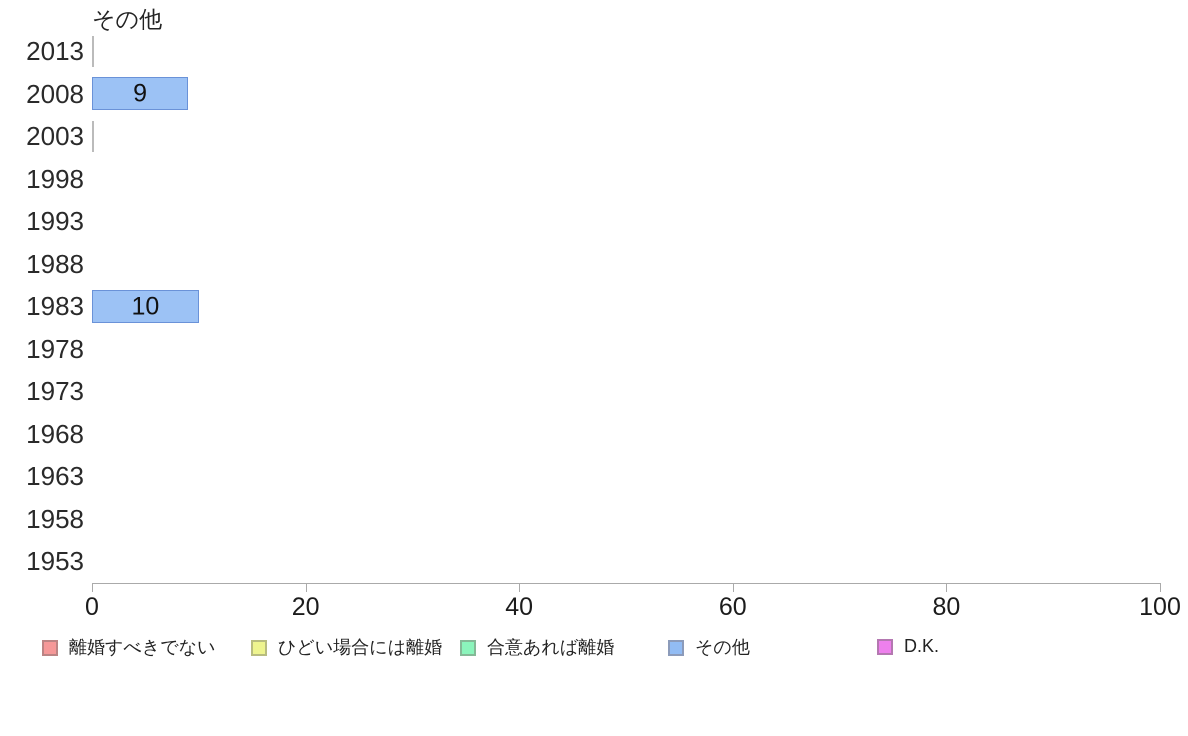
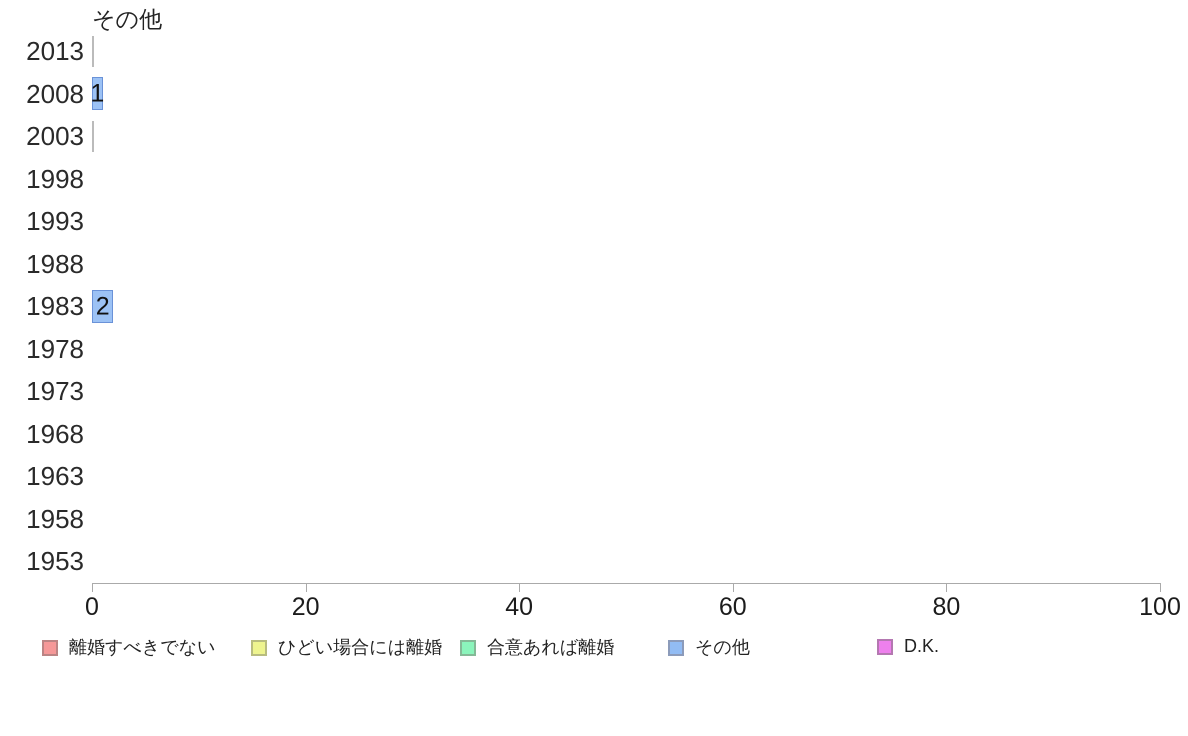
2008: 9 -> 1
1983: 10 -> 2
